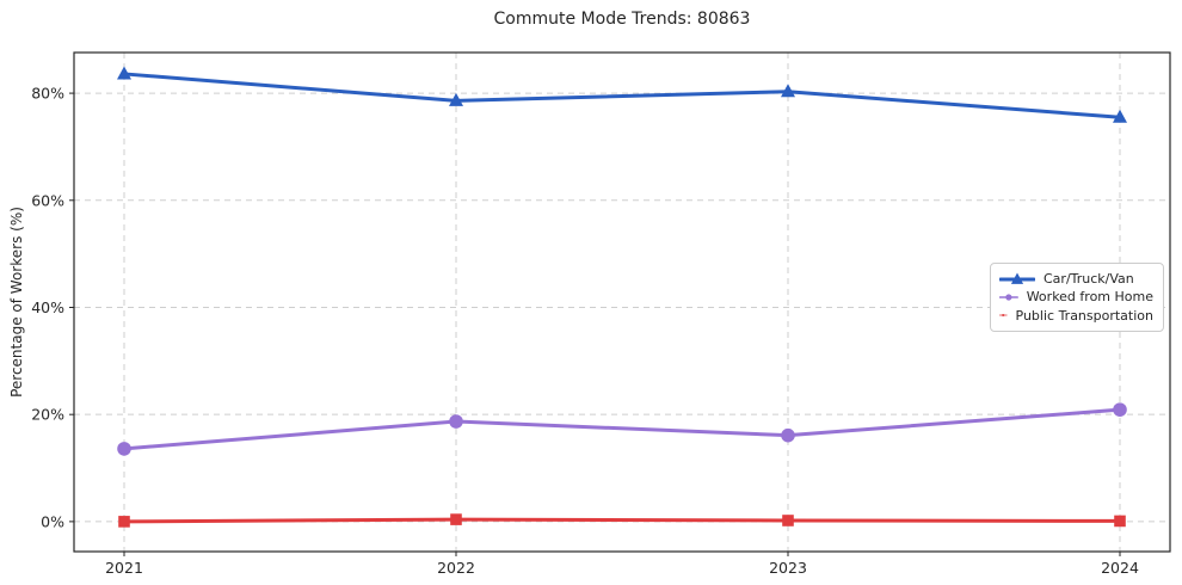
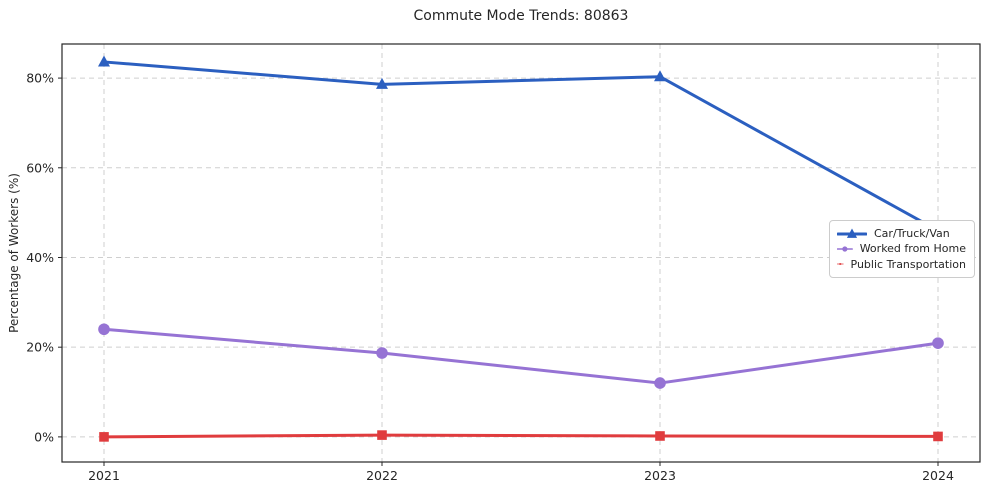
Worked from Home/2021: 14% -> 24%
Worked from Home/2023: 16% -> 12%
Car/Truck/Van/2024: 76% -> 46%
